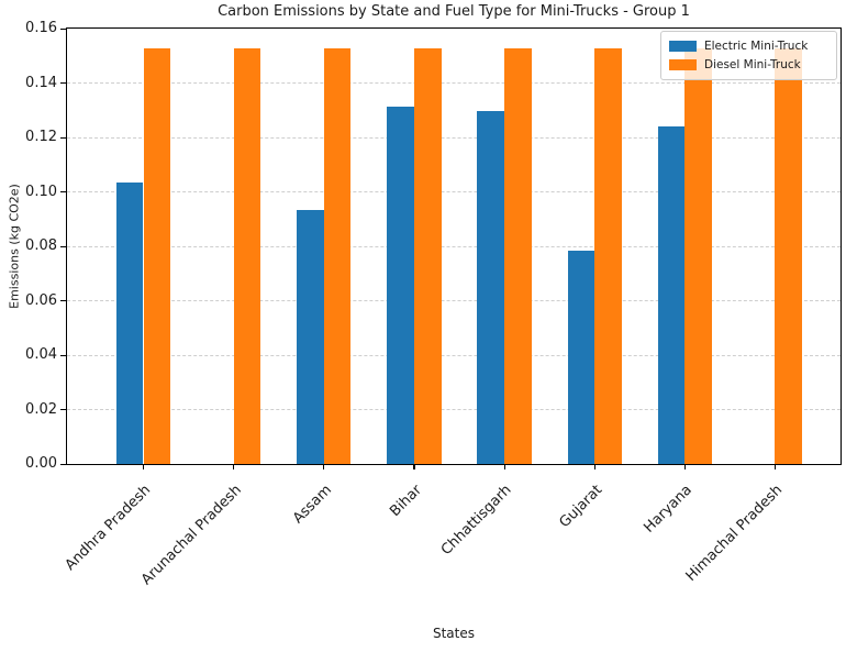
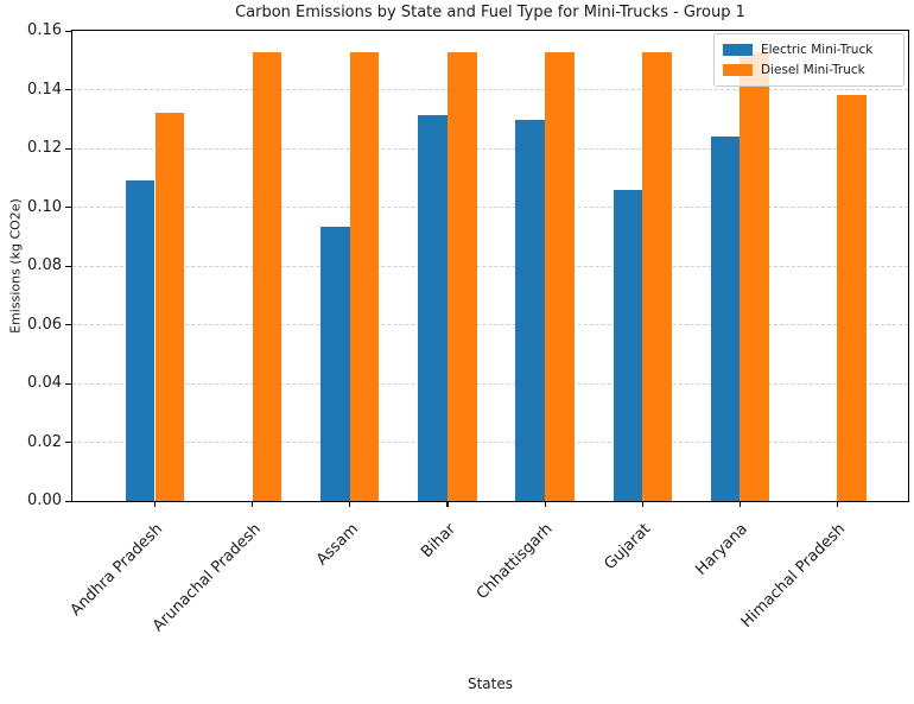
Electric Mini-Truck/Andhra Pradesh: 0.103 -> 0.109
Diesel Mini-Truck/Andhra Pradesh: 0.153 -> 0.132
Electric Mini-Truck/Gujarat: 0.078 -> 0.106
Diesel Mini-Truck/Himachal Pradesh: 0.153 -> 0.138
